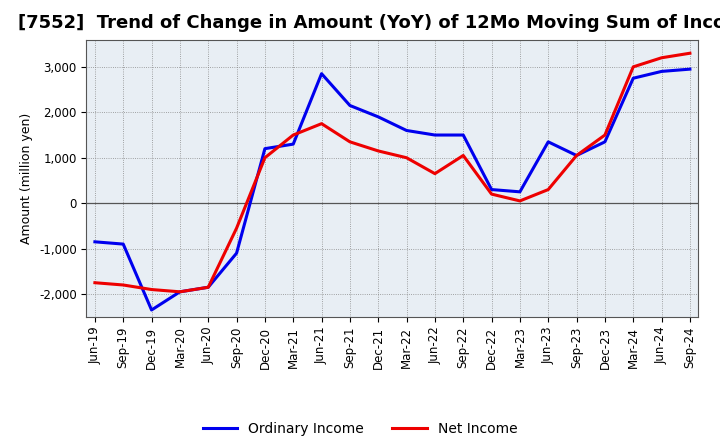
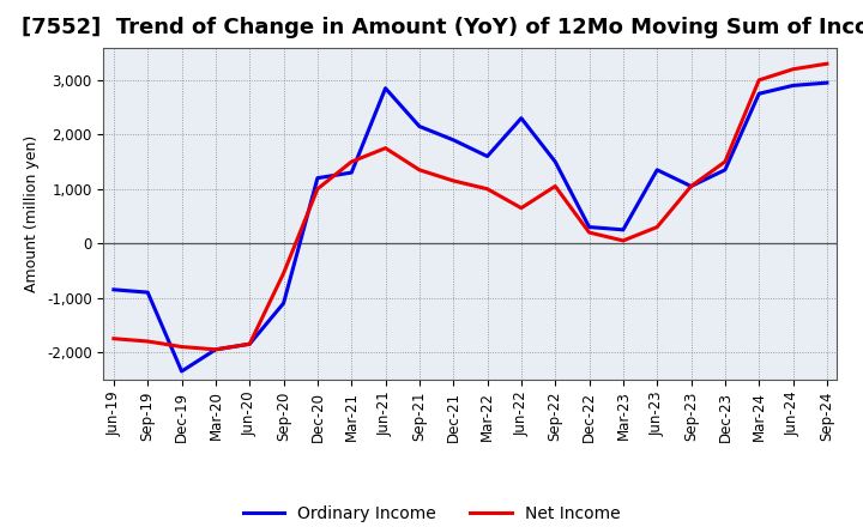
Ordinary Income/Jun-22: 1,500 -> 2,300
